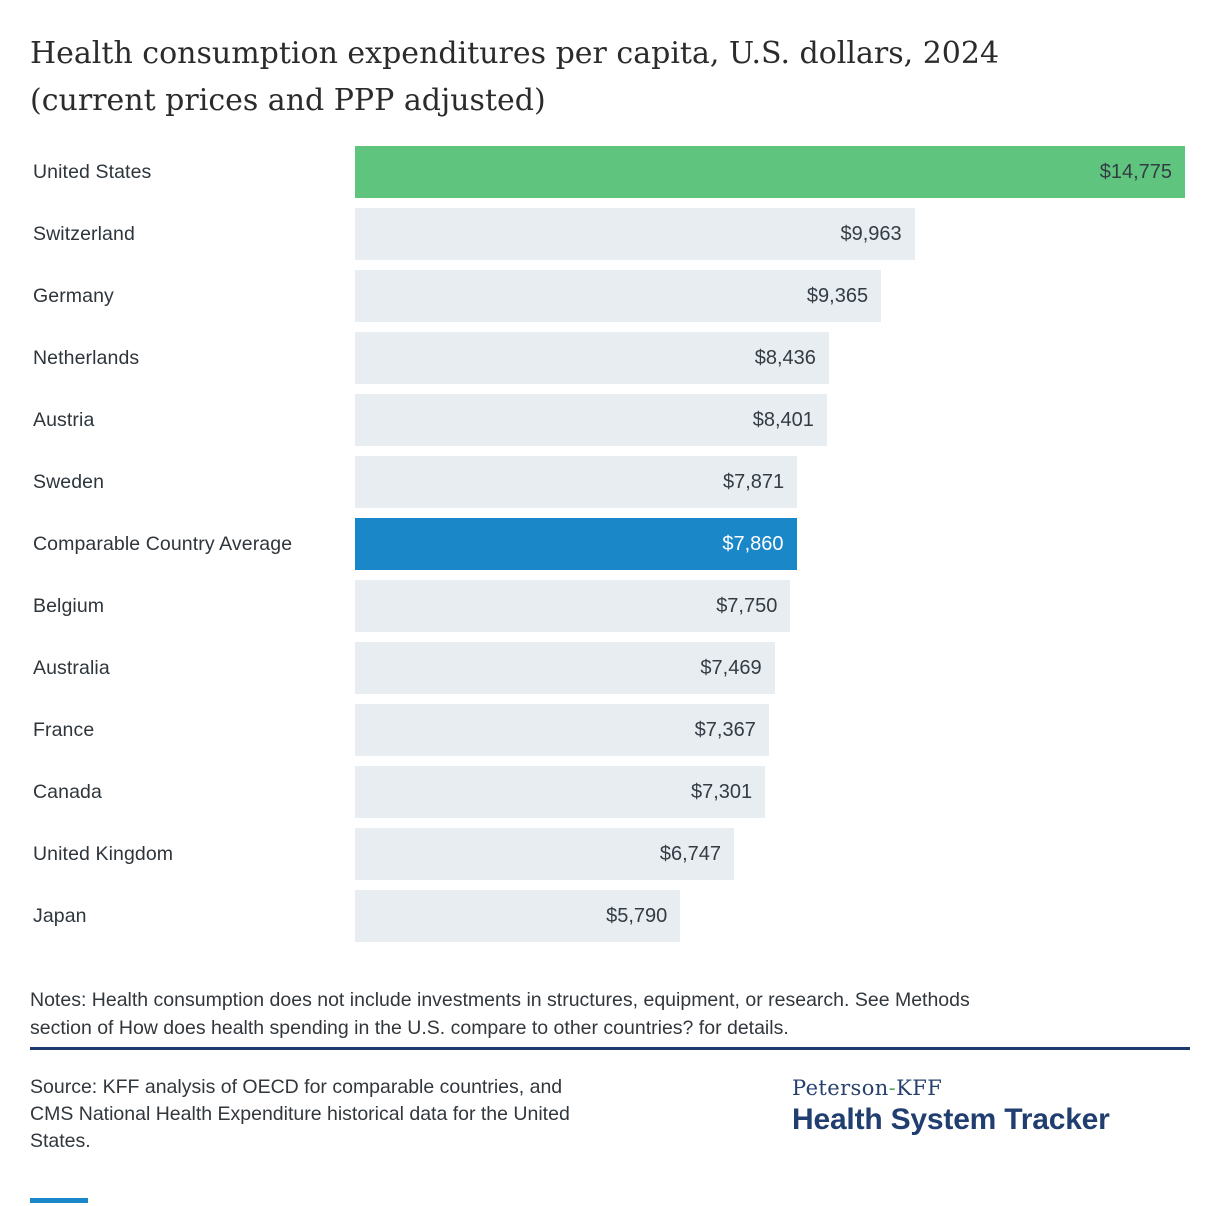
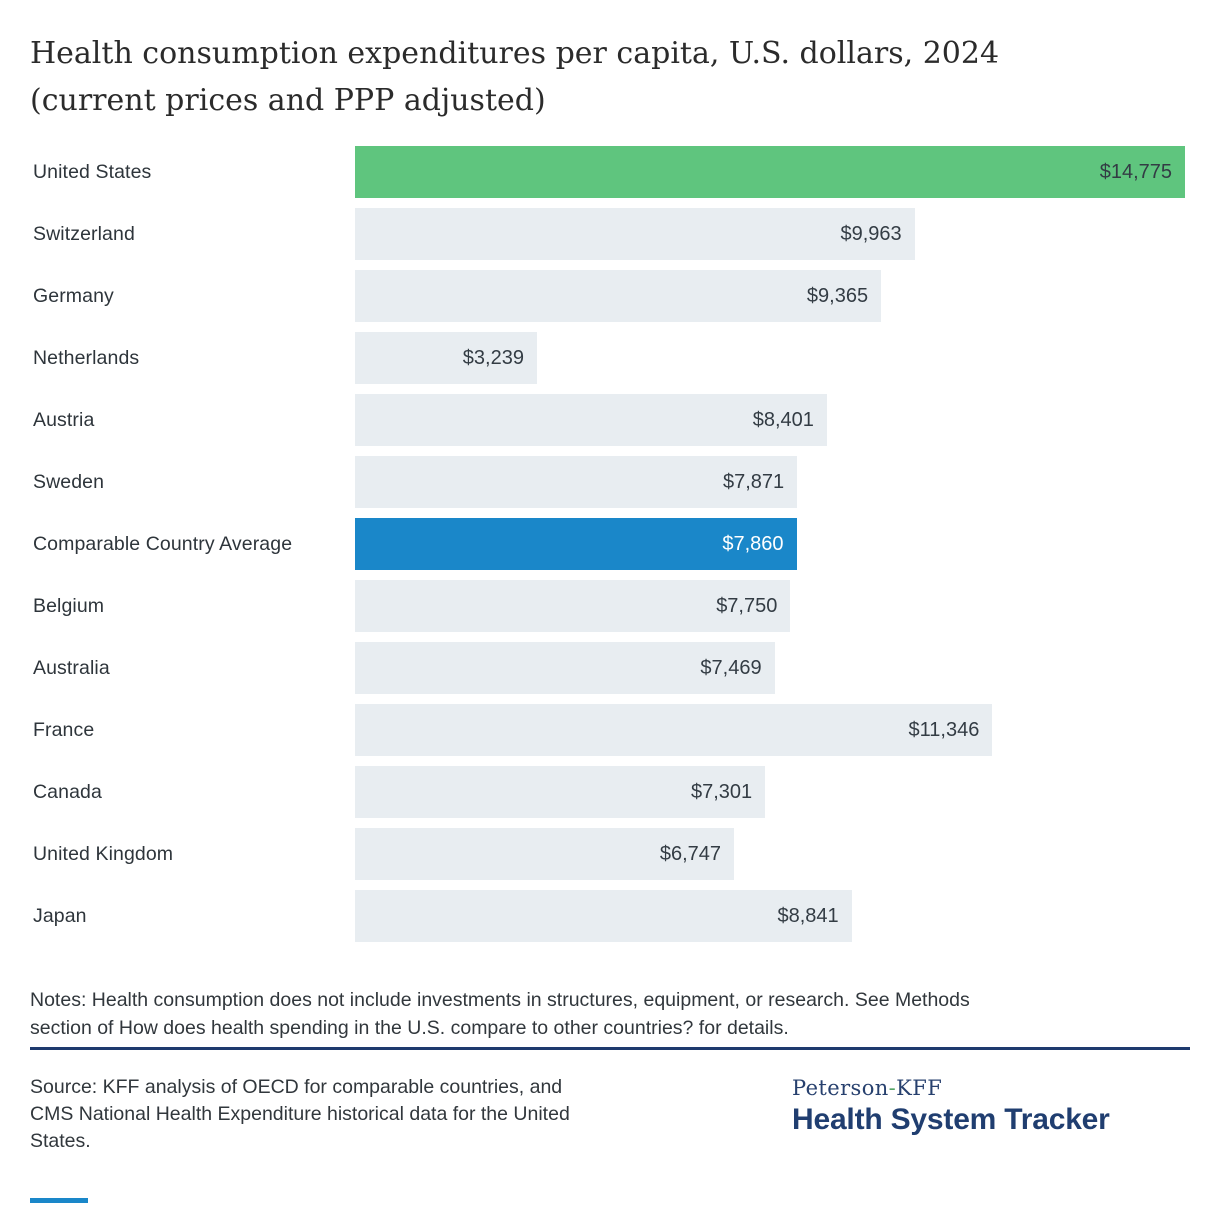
Netherlands: $8,436 -> $3,239
France: $7,367 -> $11,346
Japan: $5,790 -> $8,841
